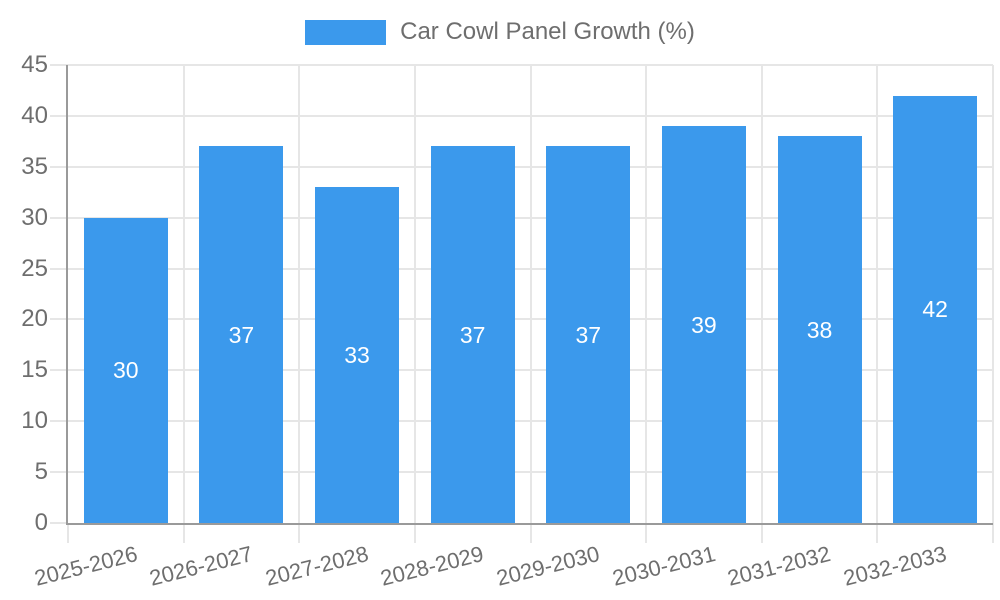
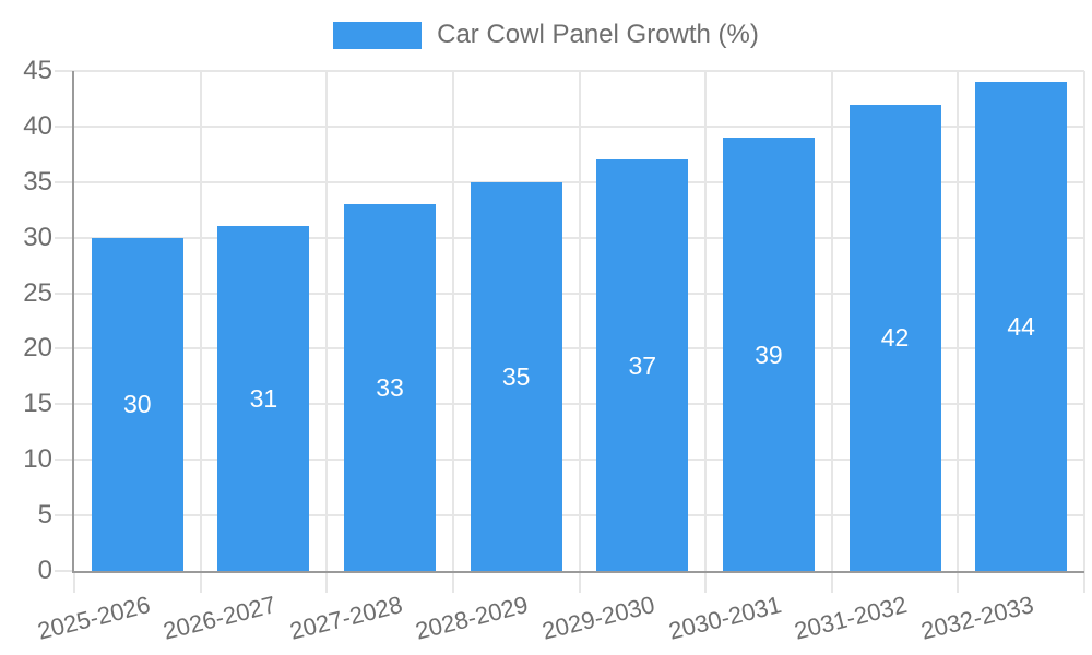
2026-2027: 37 -> 31
2028-2029: 37 -> 35
2031-2032: 38 -> 42
2032-2033: 42 -> 44
